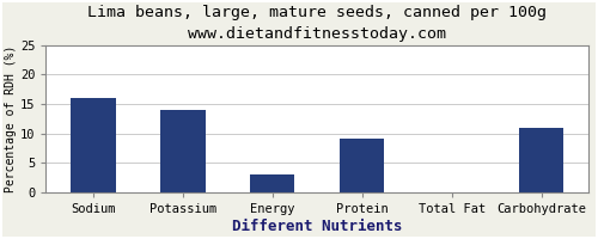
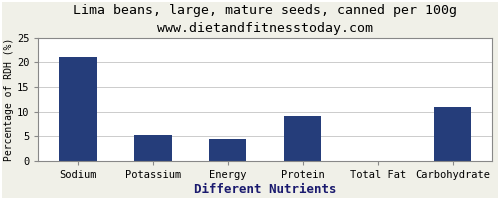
Sodium: 16.0 -> 21.0
Potassium: 14.0 -> 5.2
Energy: 3.0 -> 4.4
